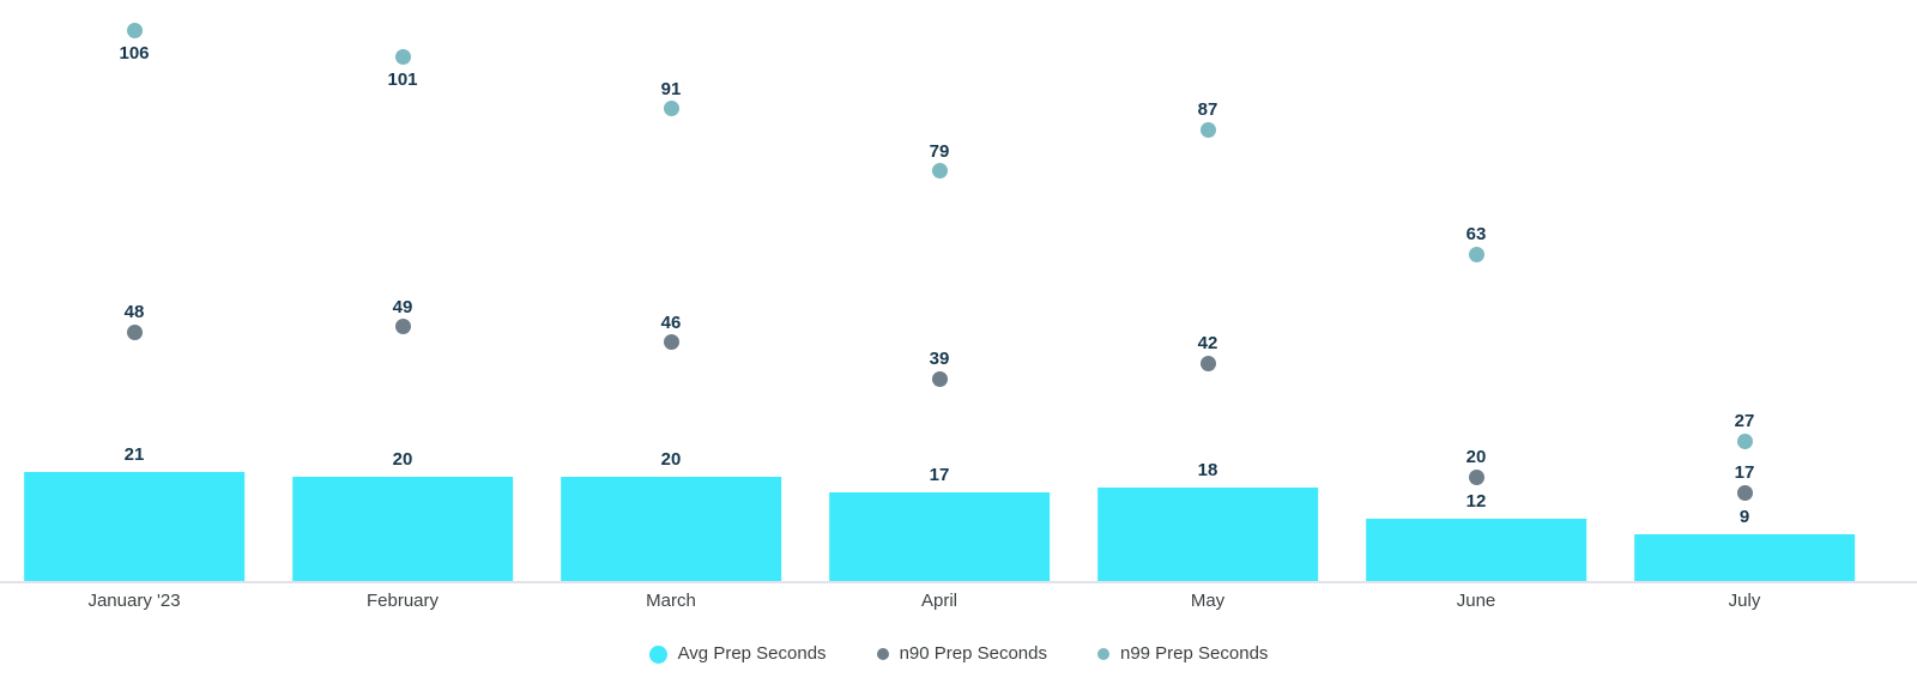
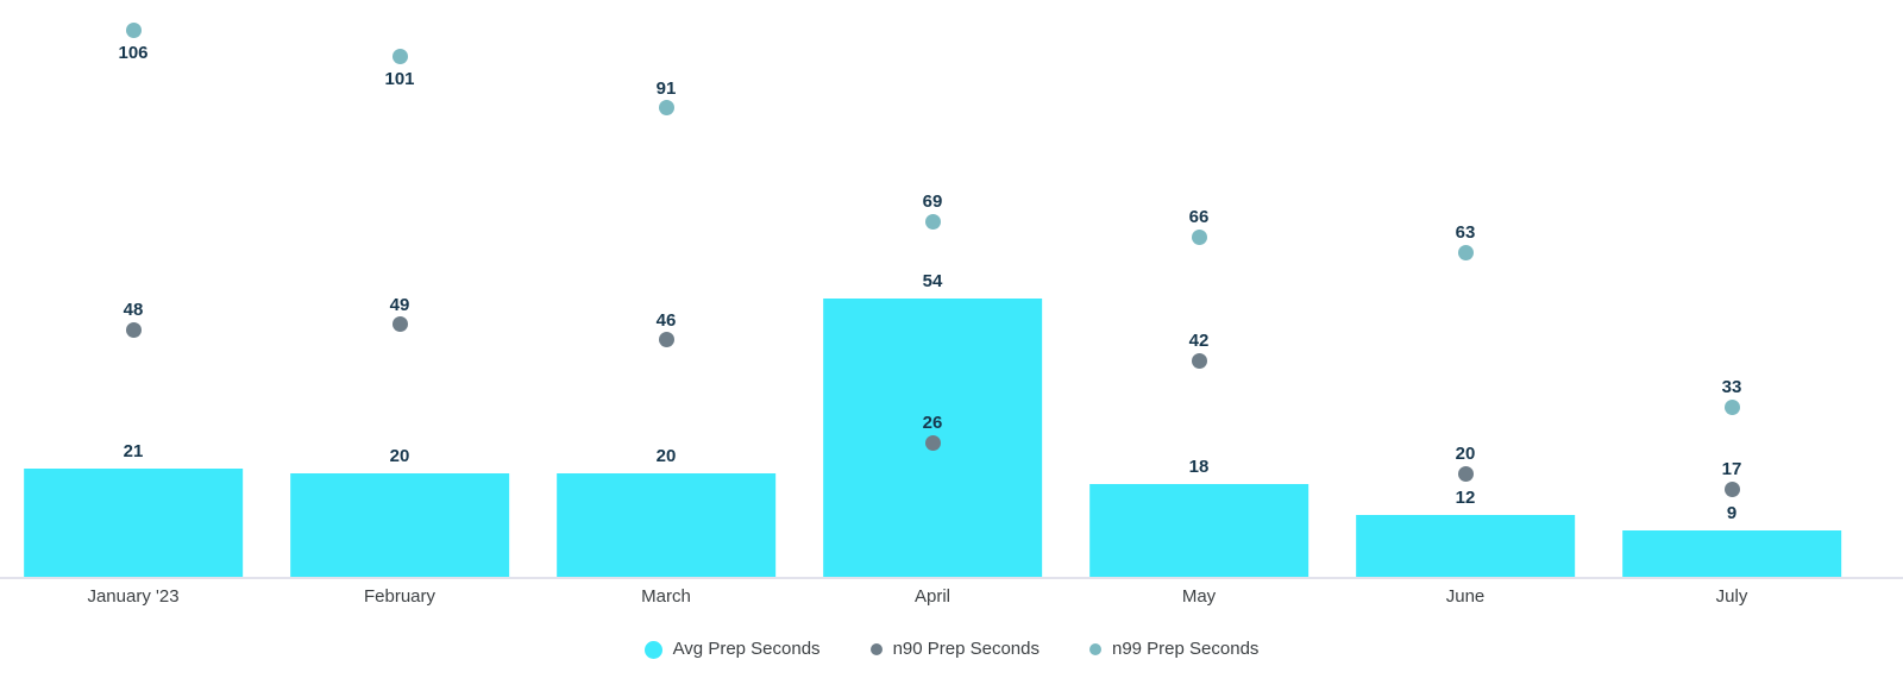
Avg Prep Seconds/April: 17 -> 54
n90 Prep Seconds/April: 39 -> 26
n99 Prep Seconds/April: 79 -> 69
n99 Prep Seconds/May: 87 -> 66
n99 Prep Seconds/July: 27 -> 33
